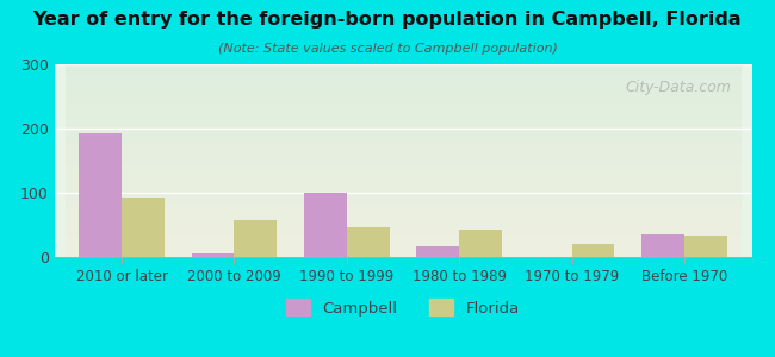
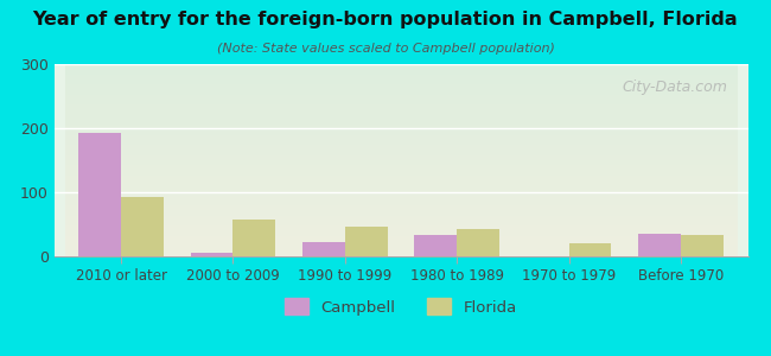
Campbell/1990 to 1999: 100 -> 22
Campbell/1980 to 1989: 16 -> 33
